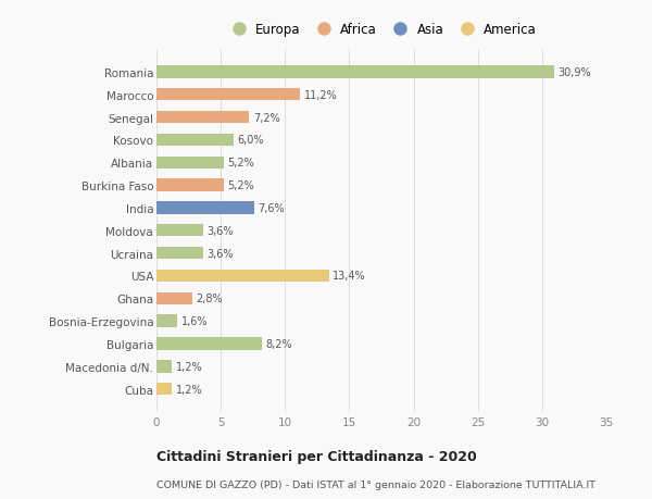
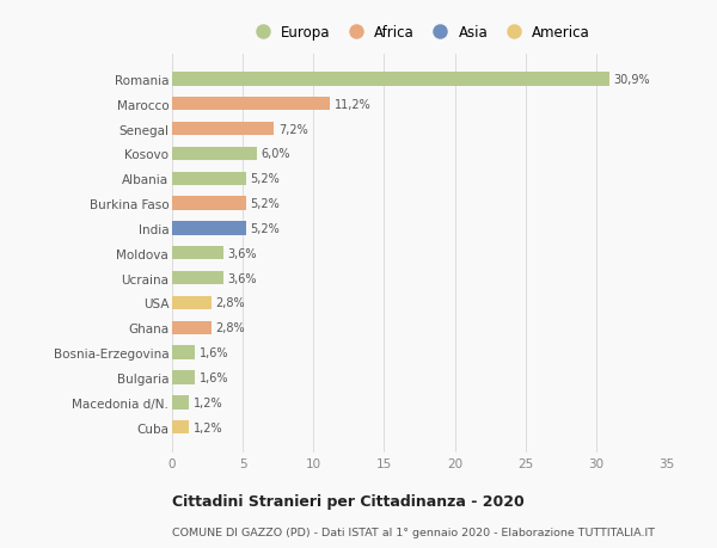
India: 7,6% -> 5,2%
USA: 13,4% -> 2,8%
Bulgaria: 8,2% -> 1,6%
